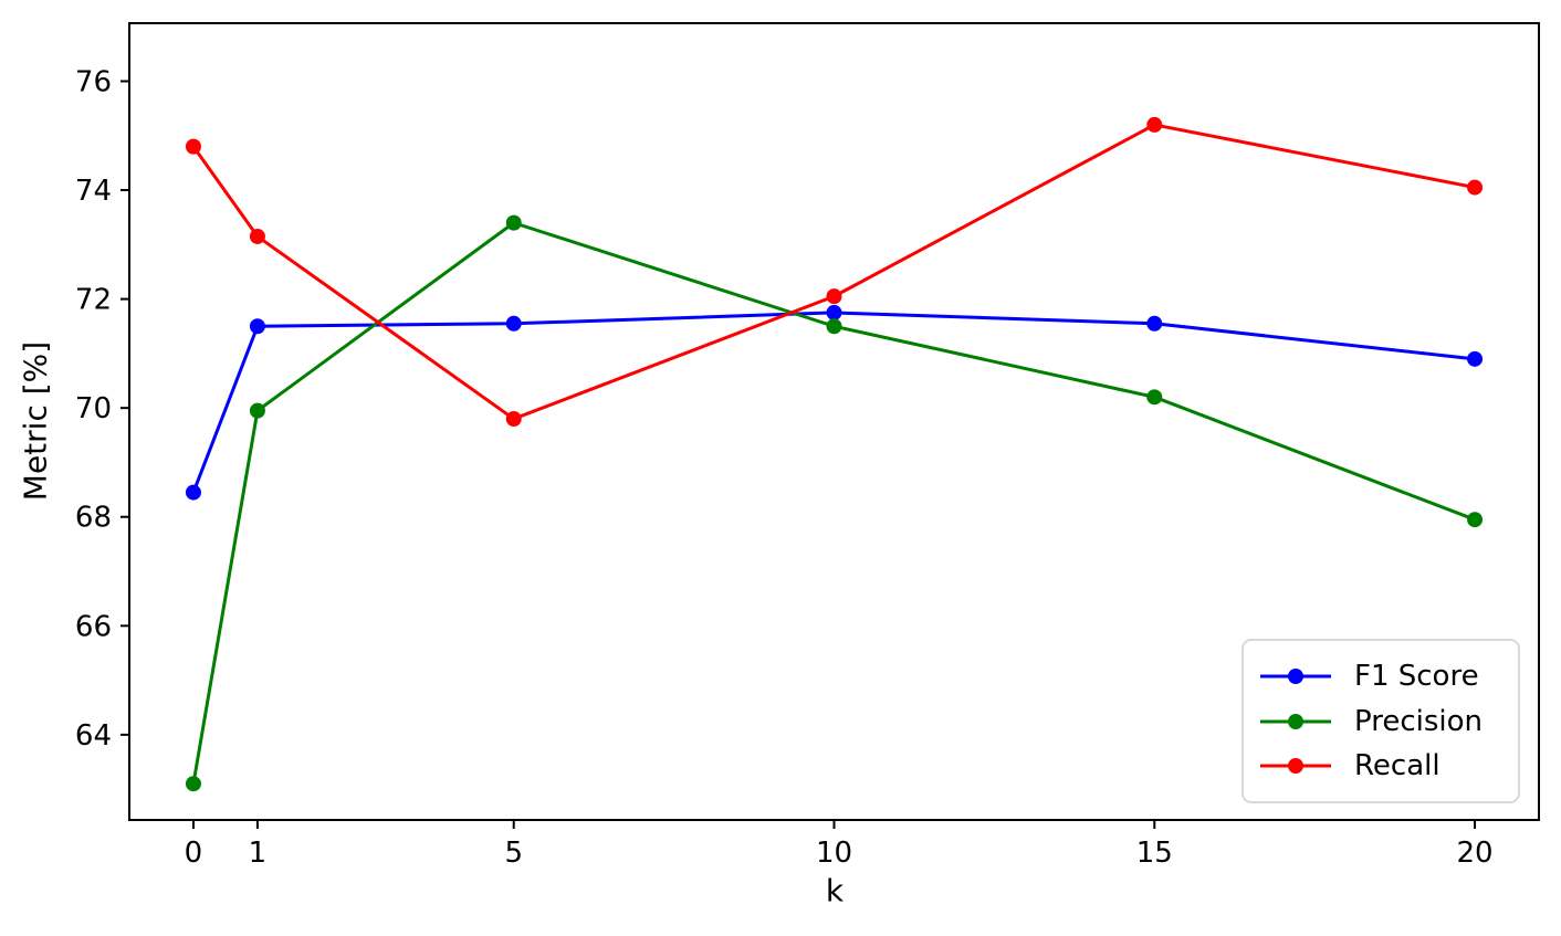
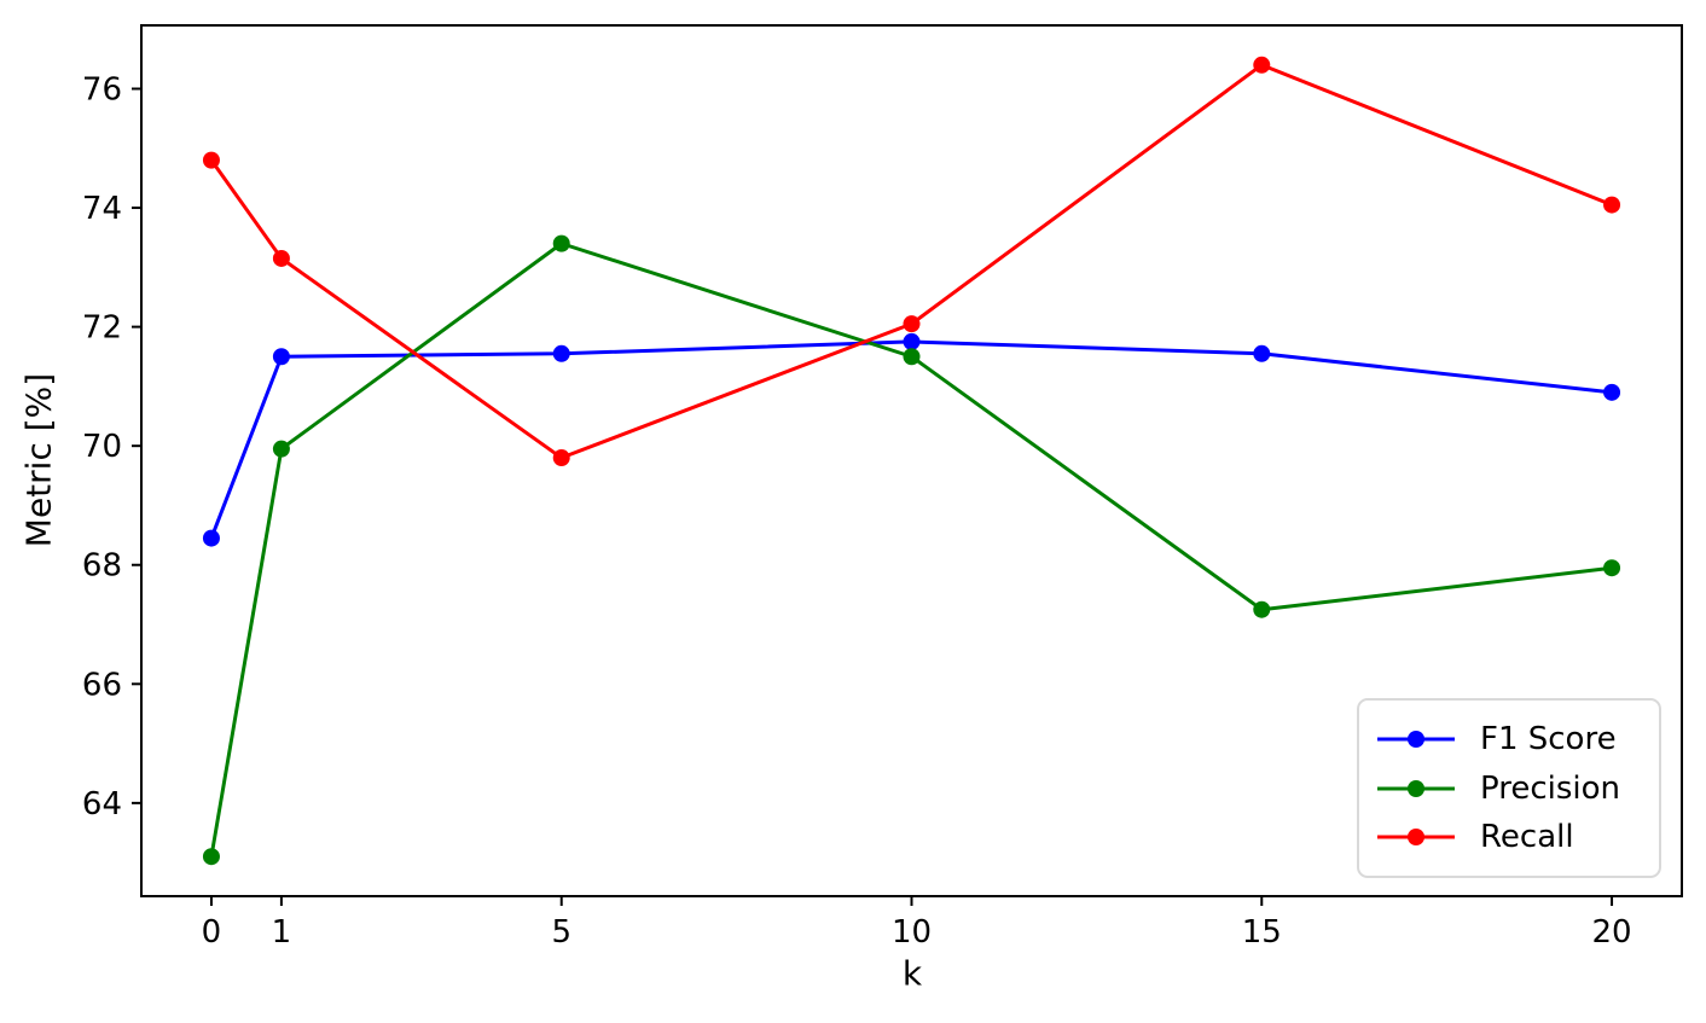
Precision/15: 70.2 -> 67.2
Recall/15: 75.2 -> 76.4
